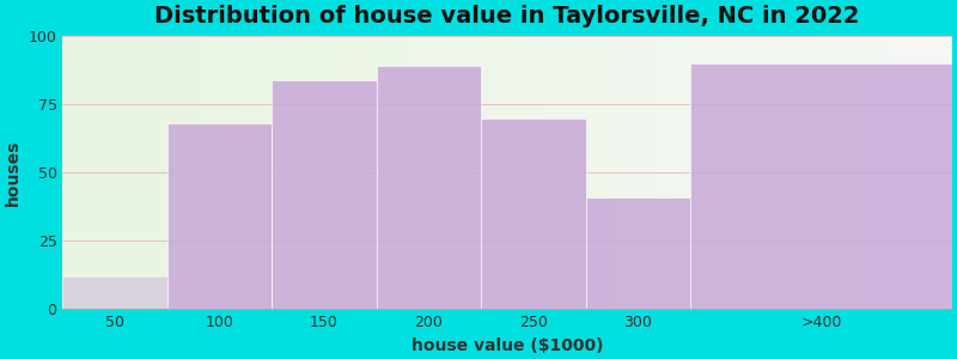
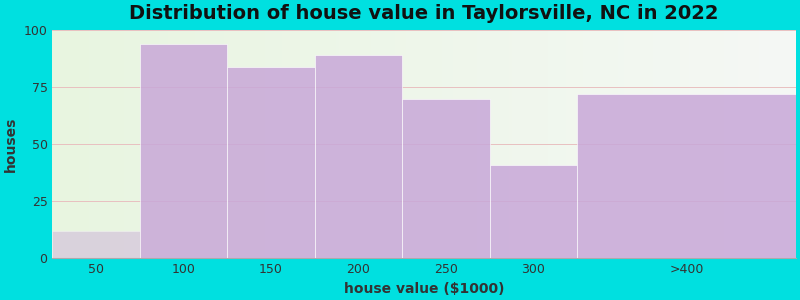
100: 68 -> 94
>400: 90 -> 72
